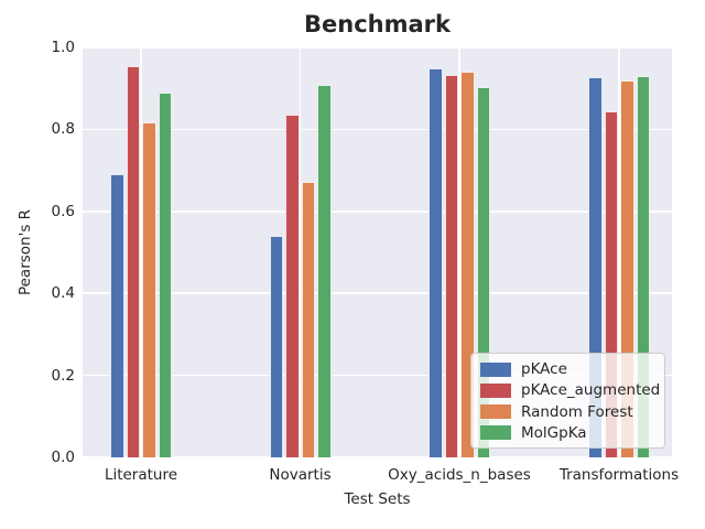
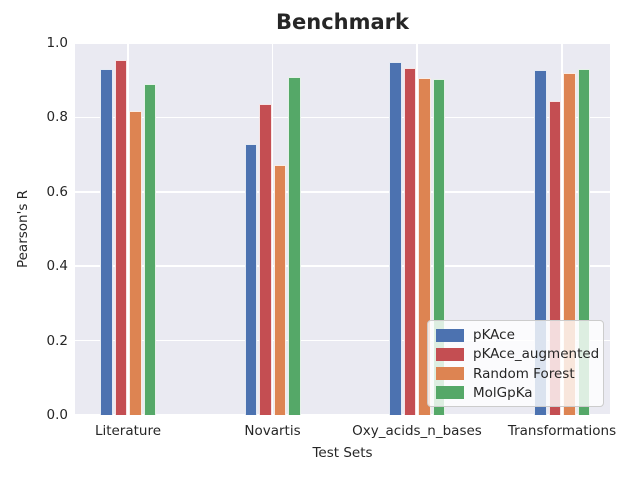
pKAce/Literature: 0.69 -> 0.93
pKAce/Novartis: 0.54 -> 0.73
Random Forest/Oxy_acids_n_bases: 0.94 -> 0.91
